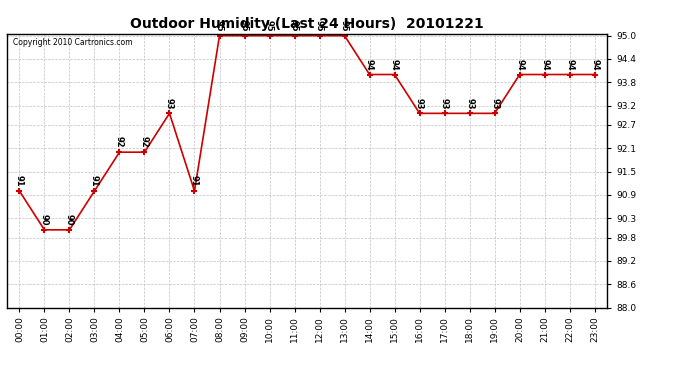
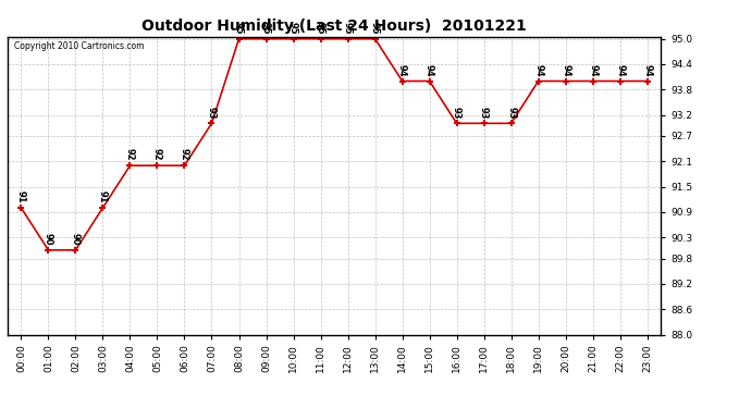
06:00: 93 -> 92
07:00: 91 -> 93
19:00: 93 -> 94
